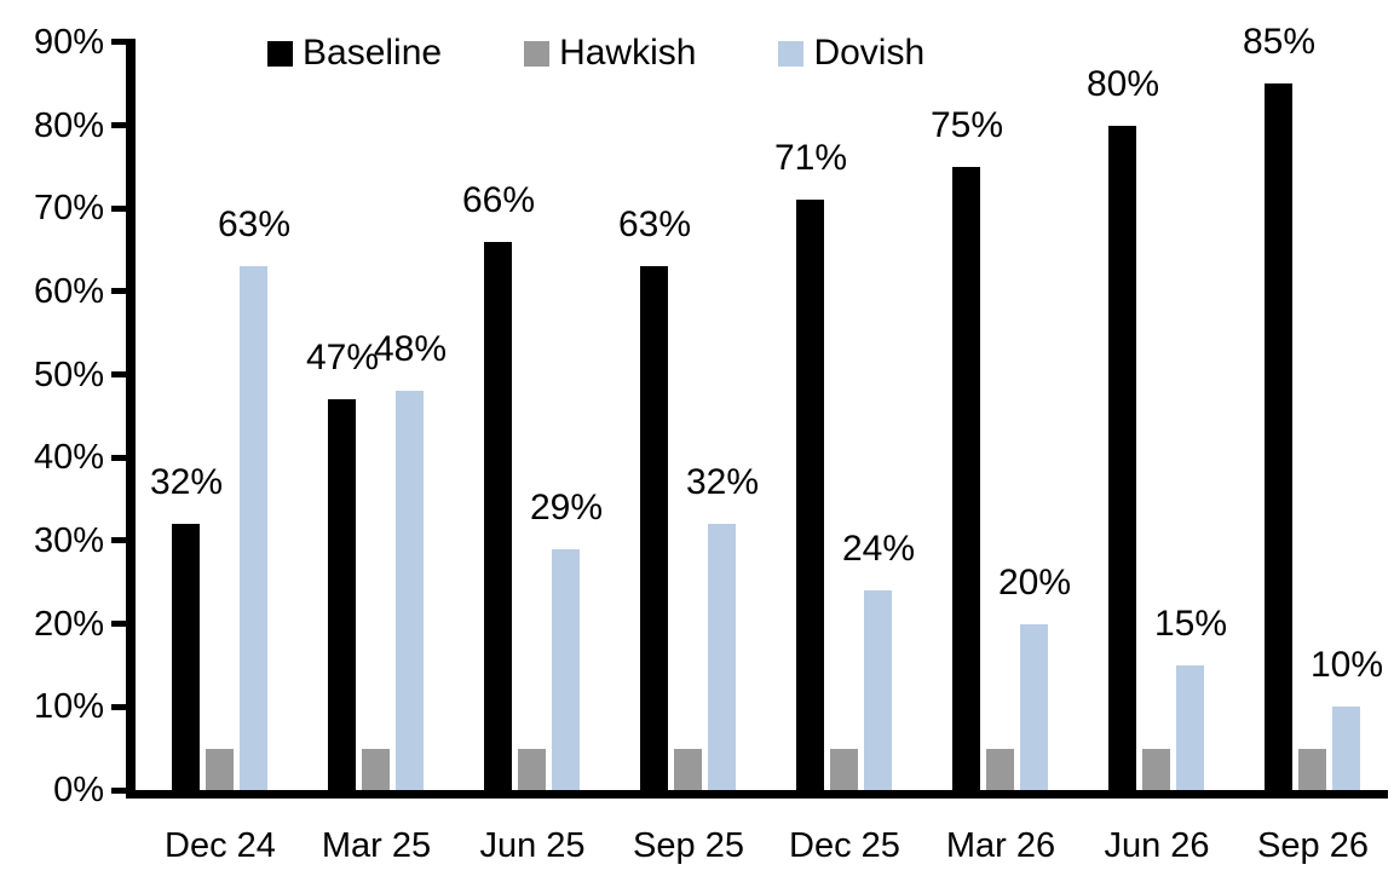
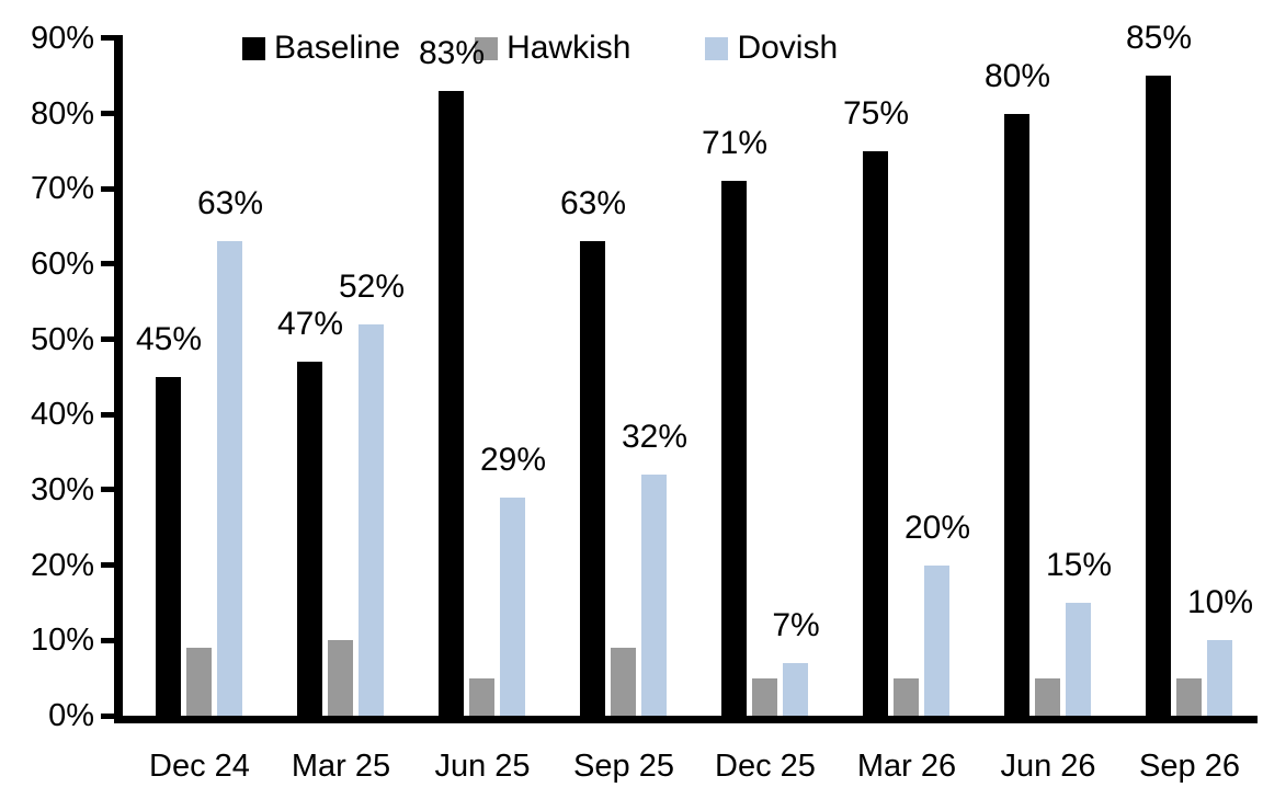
Baseline/Dec 24: 32% -> 45%
Hawkish/Dec 24: 5% -> 9%
Hawkish/Mar 25: 5% -> 10%
Dovish/Mar 25: 48% -> 52%
Baseline/Jun 25: 66% -> 83%
Hawkish/Sep 25: 5% -> 9%
Dovish/Dec 25: 24% -> 7%
